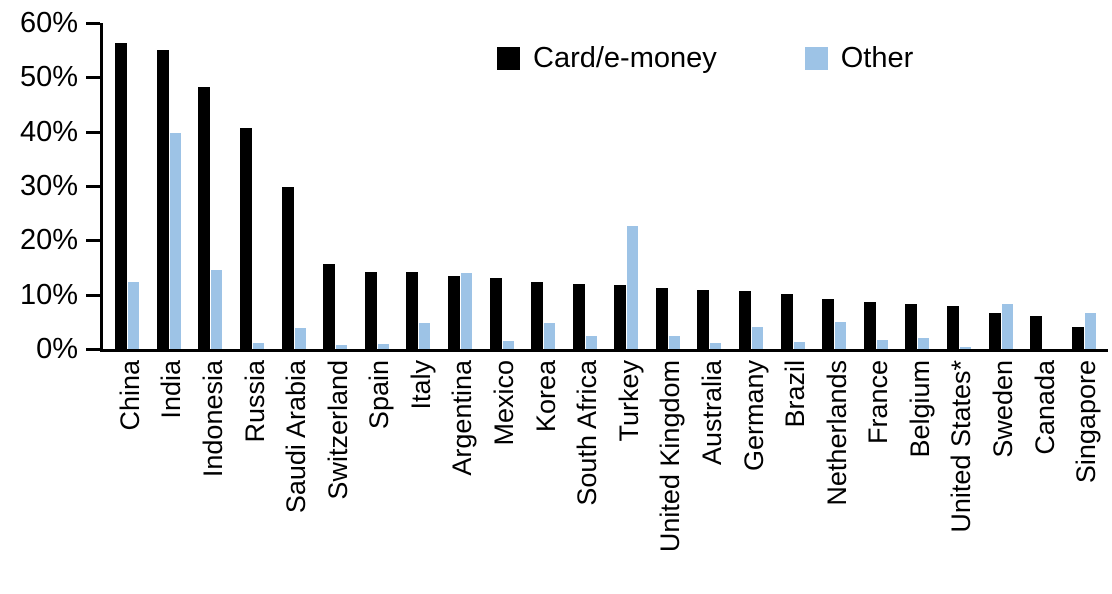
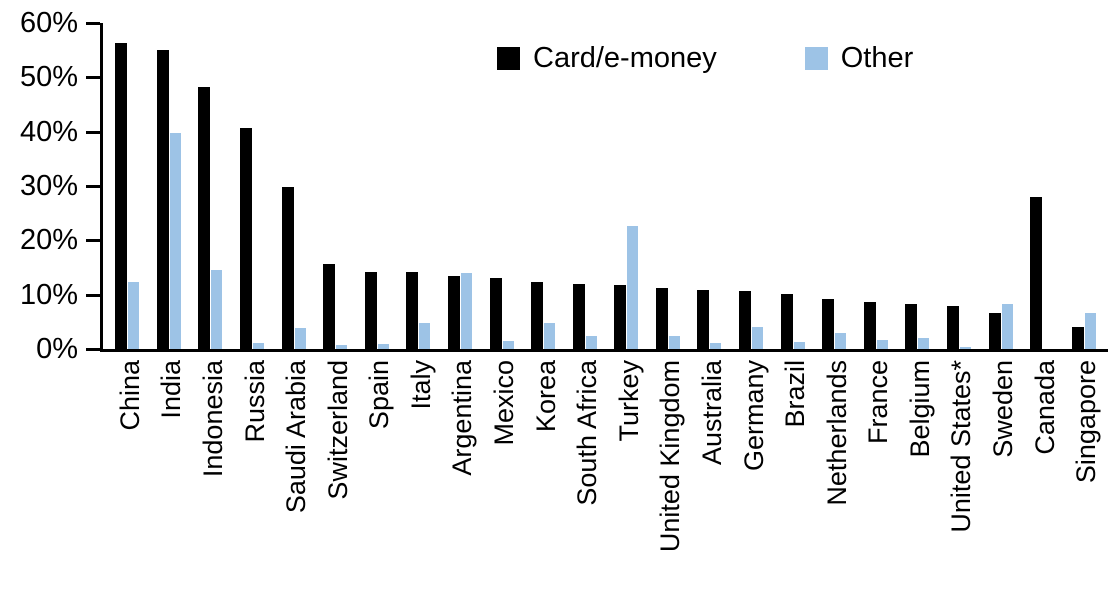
Other/Netherlands: 5% -> 3%
Card/e-money/Canada: 6% -> 28%
